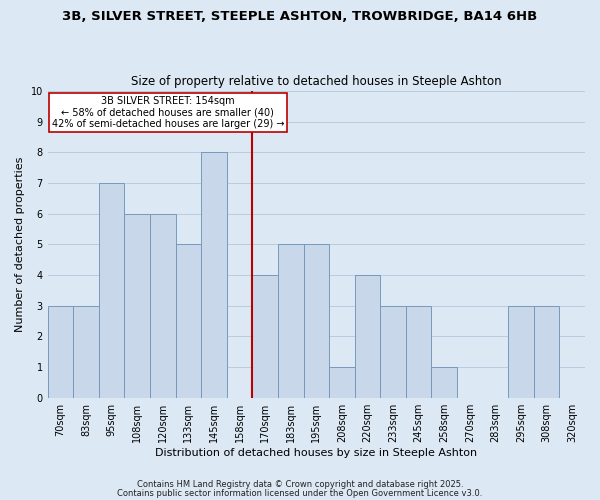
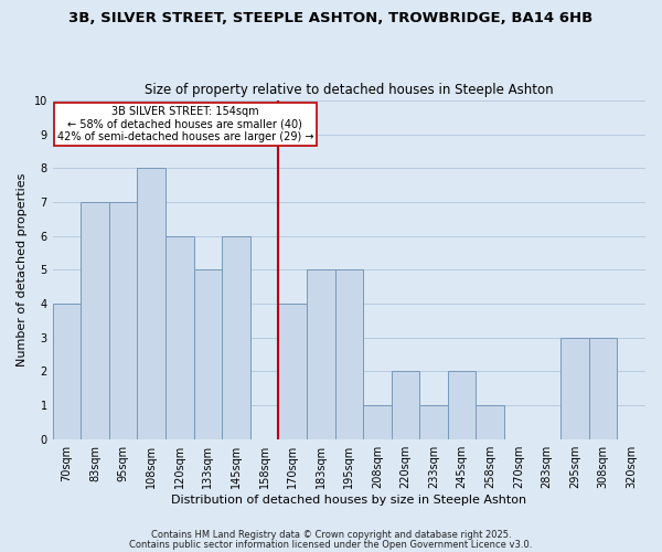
70sqm: 3 -> 4
83sqm: 3 -> 7
108sqm: 6 -> 8
145sqm: 8 -> 6
220sqm: 4 -> 2
233sqm: 3 -> 1
245sqm: 3 -> 2
